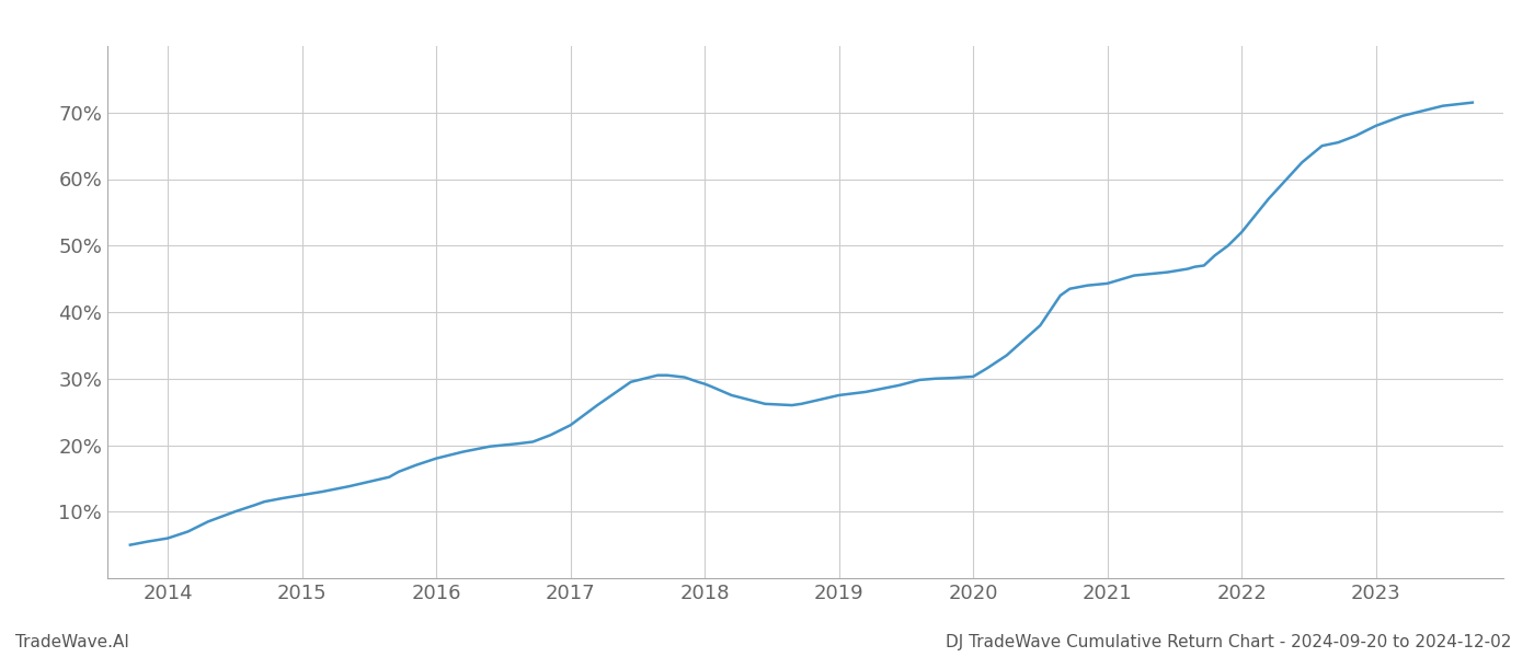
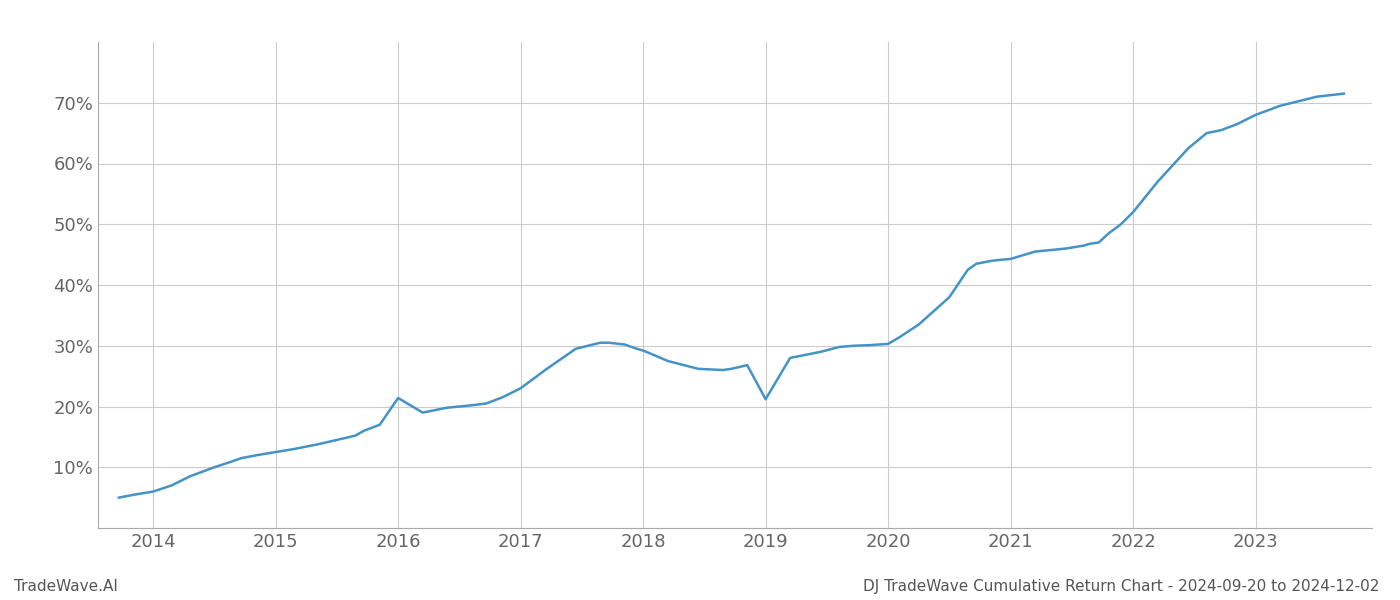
2016: 18.0% -> 21.4%
2019: 27.5% -> 21.2%
